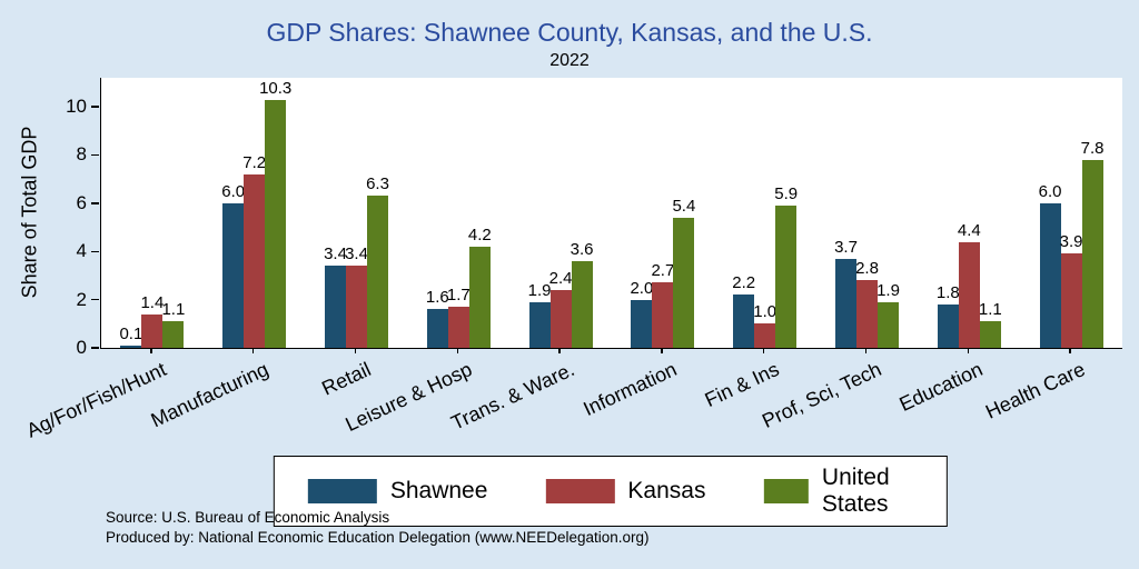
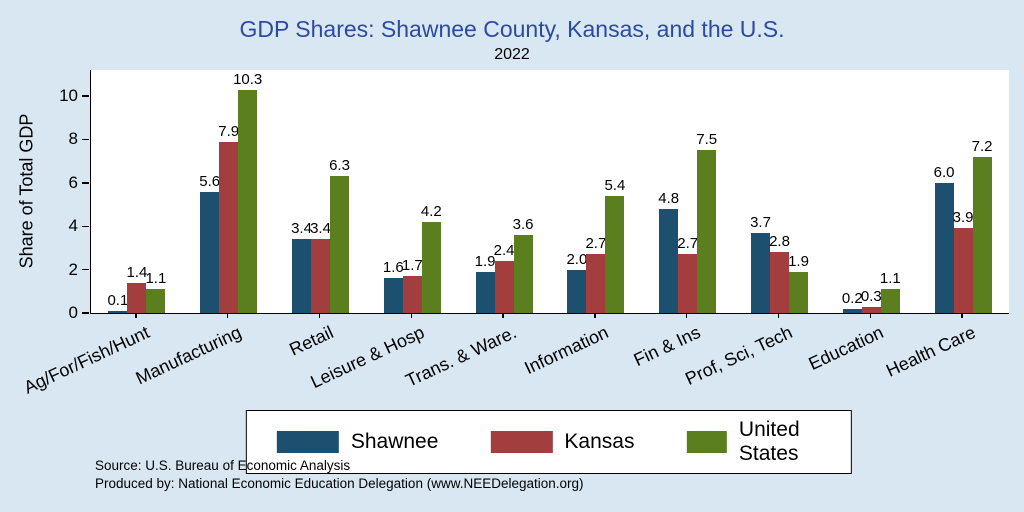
Shawnee/Manufacturing: 6.0 -> 5.6
Kansas/Manufacturing: 7.2 -> 7.9
Shawnee/Fin & Ins: 2.2 -> 4.8
Kansas/Fin & Ins: 1.0 -> 2.7
United States/Fin & Ins: 5.9 -> 7.5
Shawnee/Education: 1.8 -> 0.2
Kansas/Education: 4.4 -> 0.3
United States/Health Care: 7.8 -> 7.2
